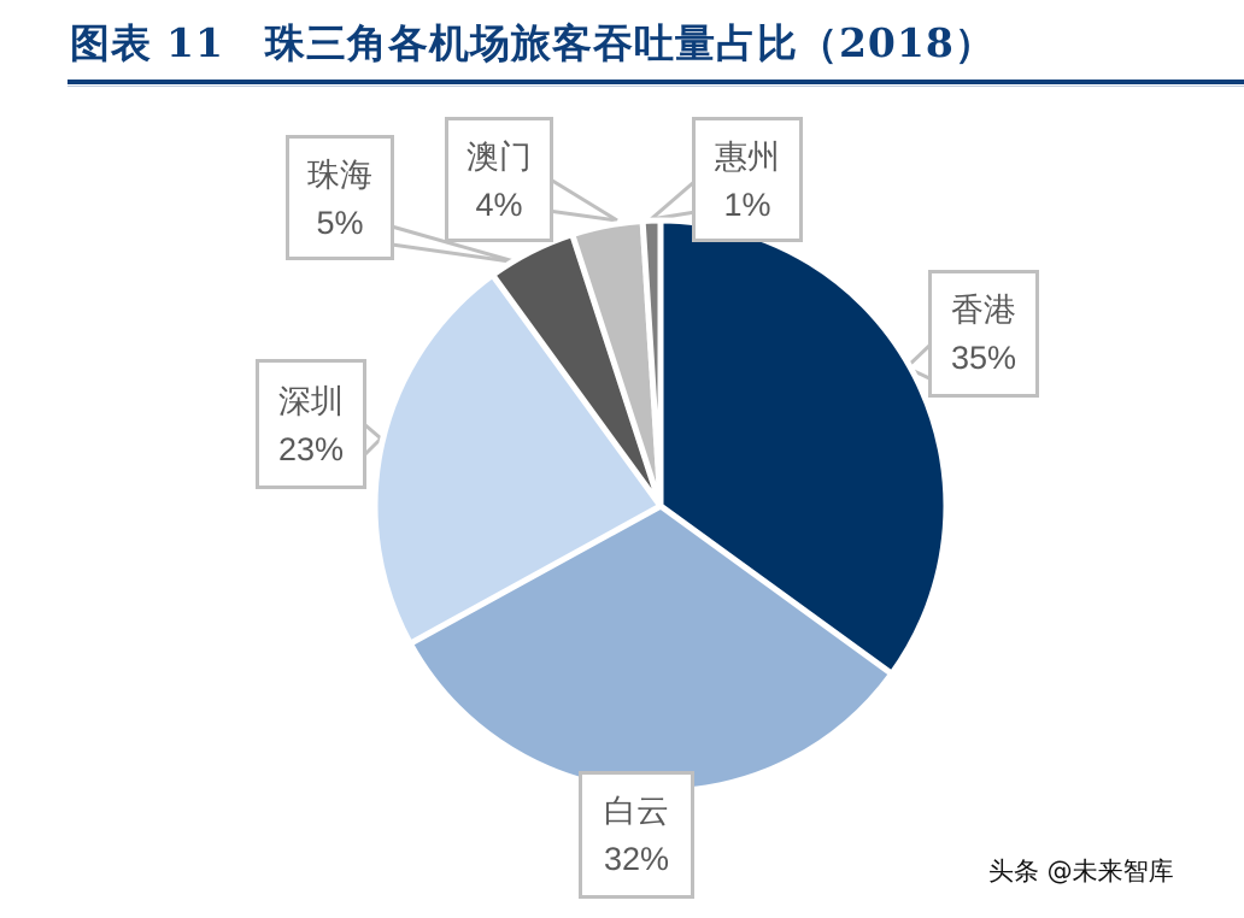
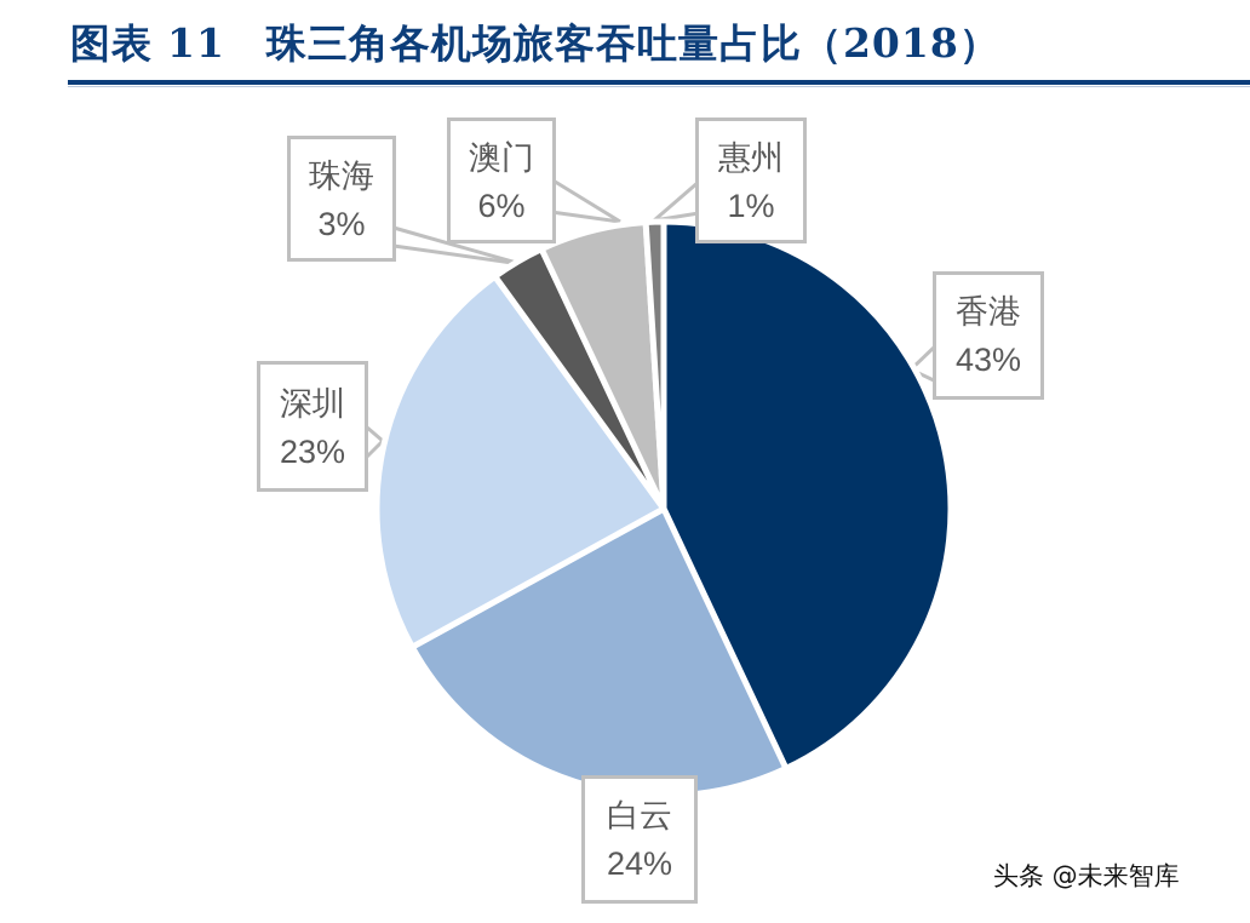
香港: 35% -> 43%
白云: 32% -> 24%
珠海: 5% -> 3%
澳门: 4% -> 6%
